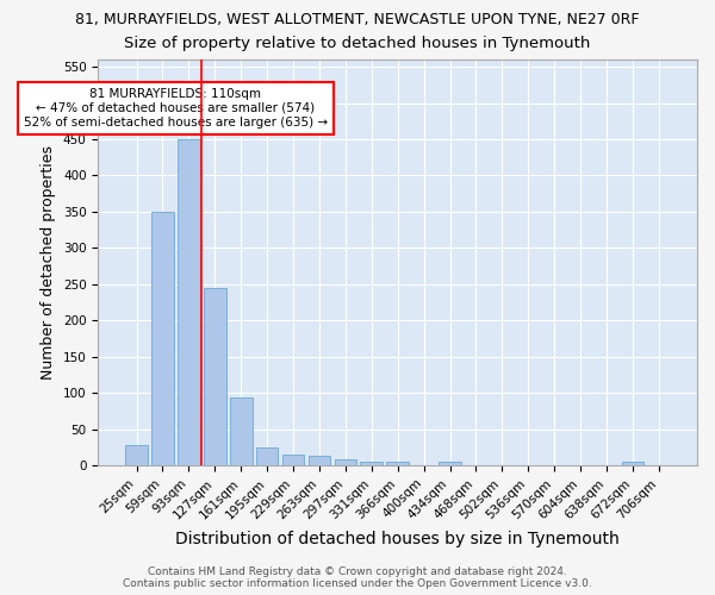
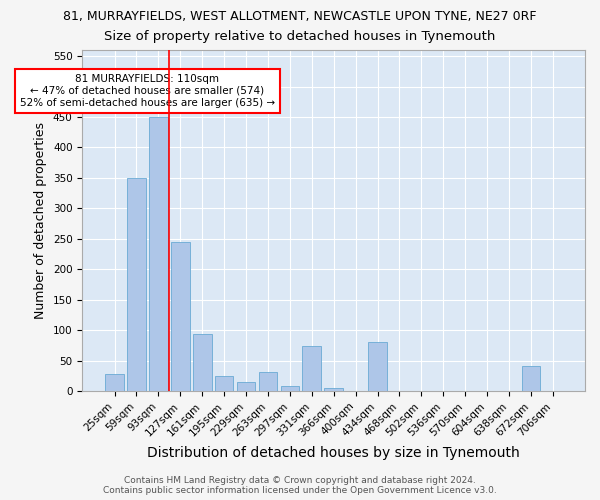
263sqm: 13 -> 32
331sqm: 5 -> 74
434sqm: 5 -> 80
672sqm: 5 -> 42
